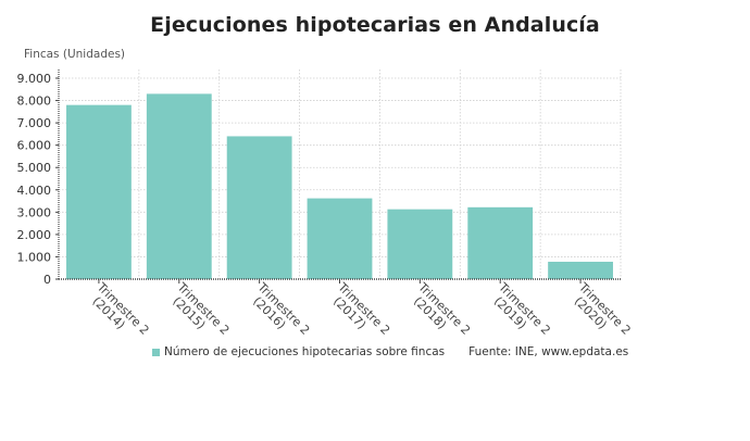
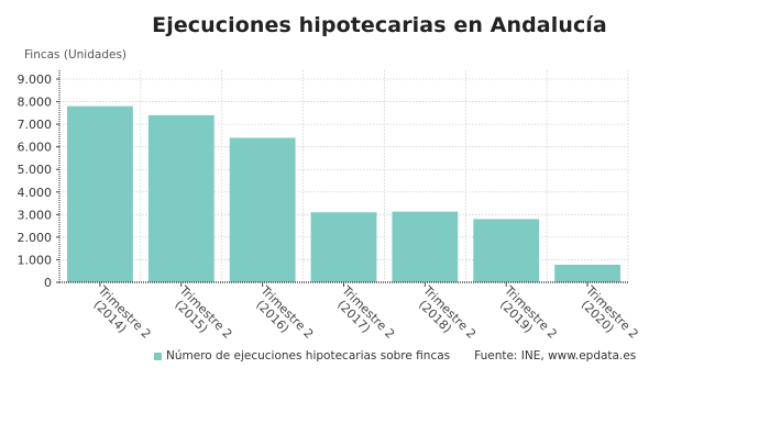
Trimestre 2 (2015): 8300 -> 7400
Trimestre 2 (2017): 3600 -> 3100
Trimestre 2 (2019): 3200 -> 2800
